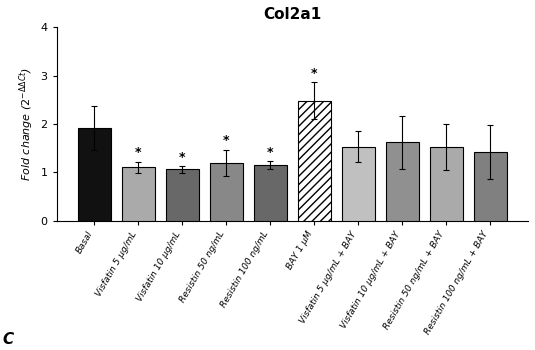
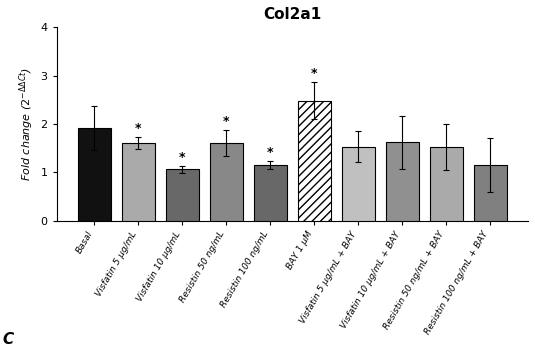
Visfatin 5 μg/mL: 1.10 -> 1.60
Resistin 50 ng/mL: 1.20 -> 1.60
Resistin 100 ng/mL + BAY: 1.42 -> 1.15
